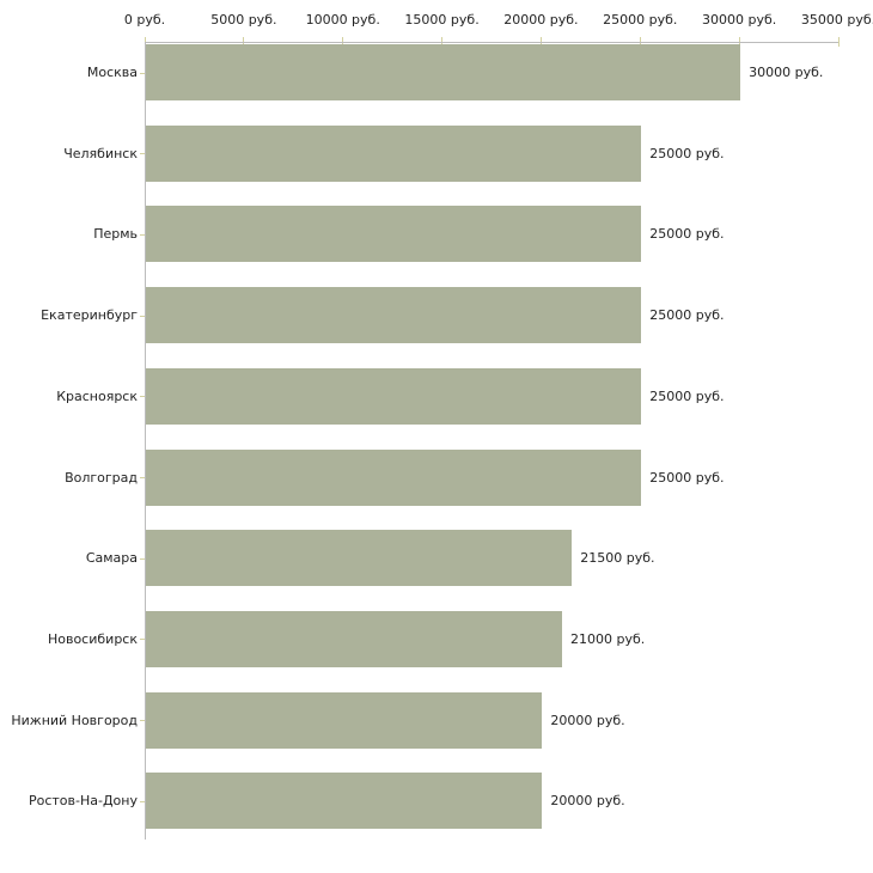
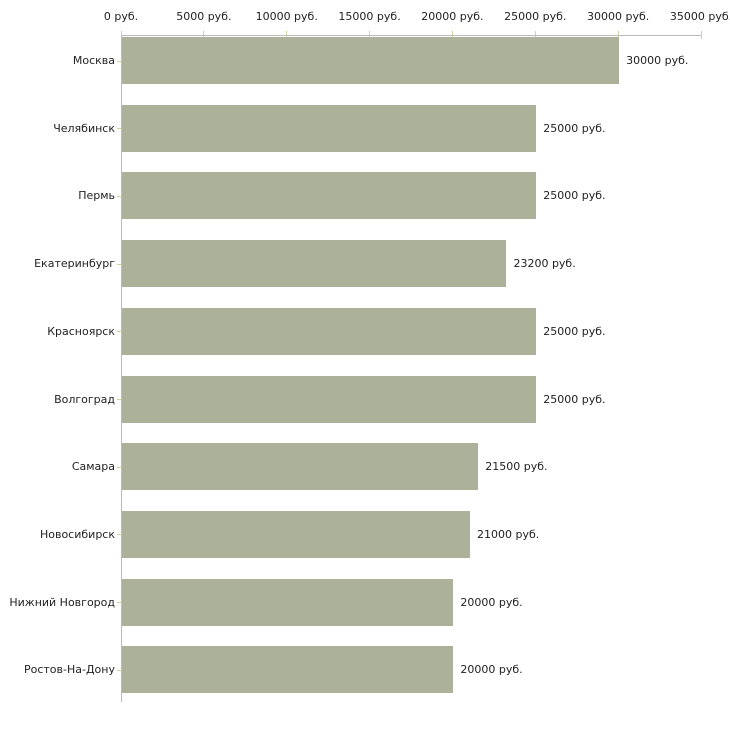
Екатеринбург: 25000 -> 23200
